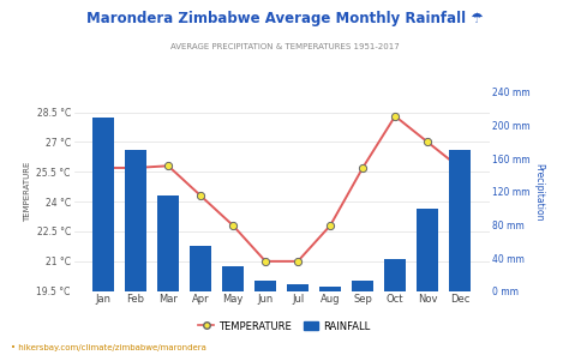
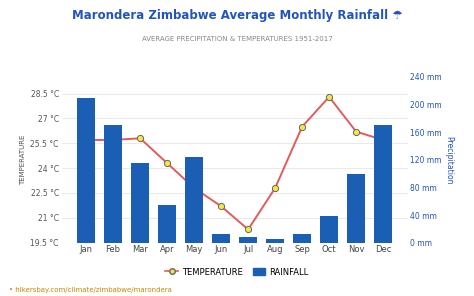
RAINFALL/May: 30 mm -> 124 mm
TEMPERATURE/Jun: 21.0 °C -> 21.7 °C
TEMPERATURE/Jul: 21.0 °C -> 20.3 °C
TEMPERATURE/Sep: 25.7 °C -> 26.5 °C
TEMPERATURE/Nov: 27.0 °C -> 26.2 °C
